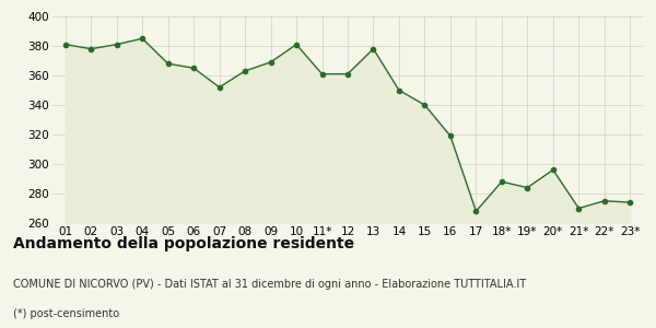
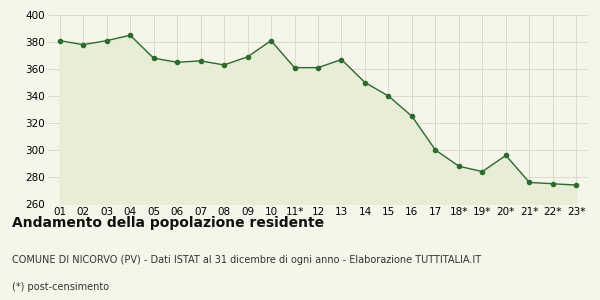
07: 352 -> 366
13: 378 -> 367
16: 319 -> 325
17: 268 -> 300
21*: 270 -> 276
